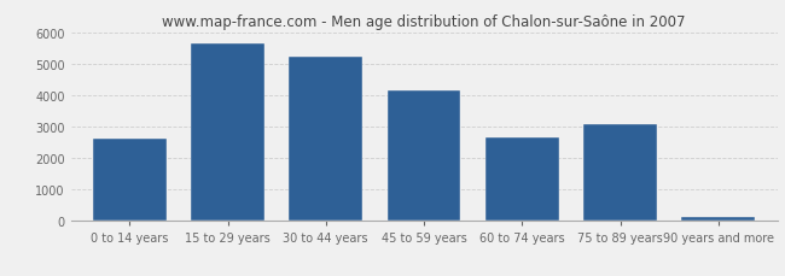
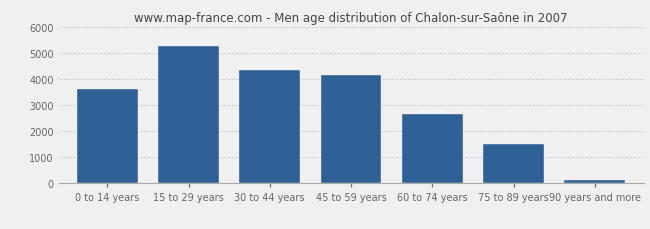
0 to 14 years: 2600 -> 3620
15 to 29 years: 5650 -> 5270
30 to 44 years: 5200 -> 4350
75 to 89 years: 3050 -> 1490
